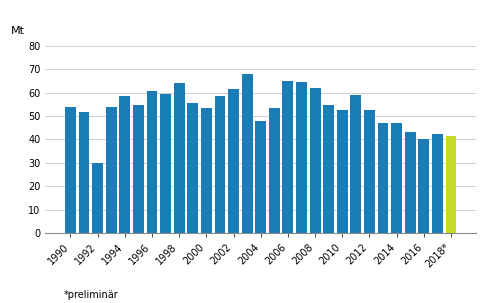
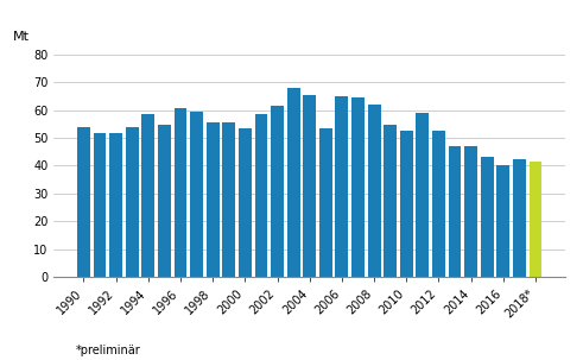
1992: 30.0 -> 51.5
1998: 64.0 -> 55.5
2004: 48.0 -> 65.5
